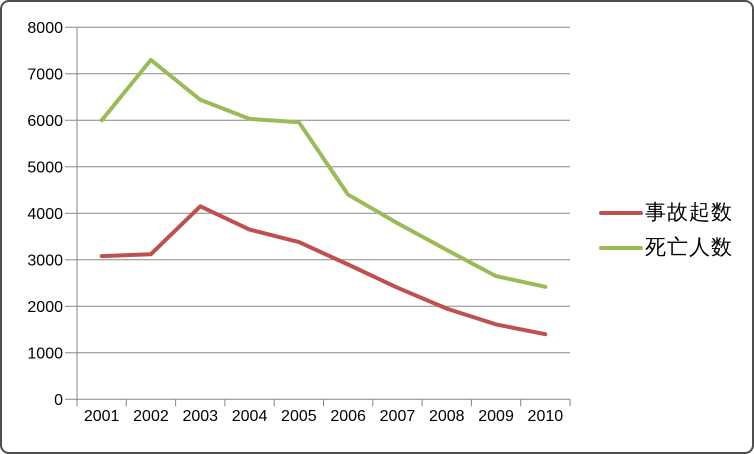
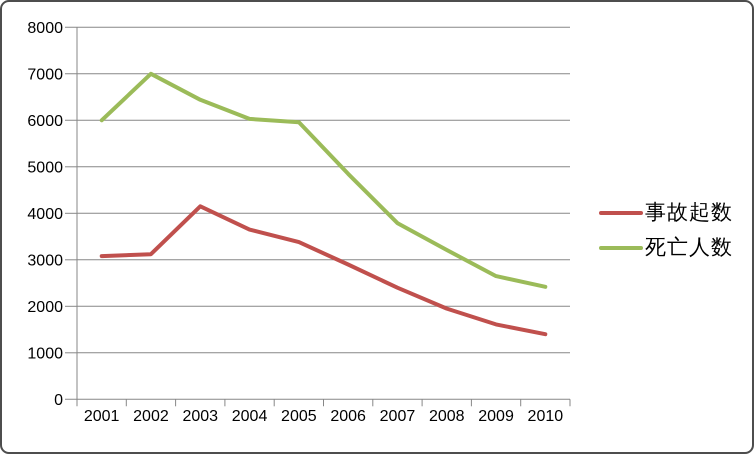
死亡人数/2002: 7300 -> 7000
死亡人数/2006: 4400 -> 4800
